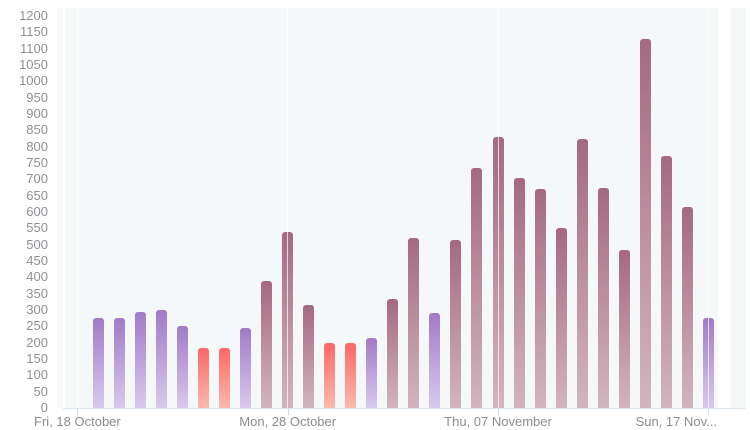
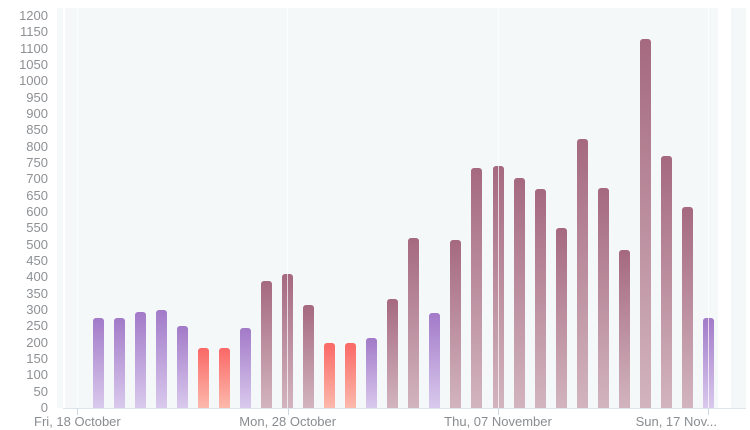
Mon, 28 October: 540 -> 410
Thu, 07 November: 830 -> 740
